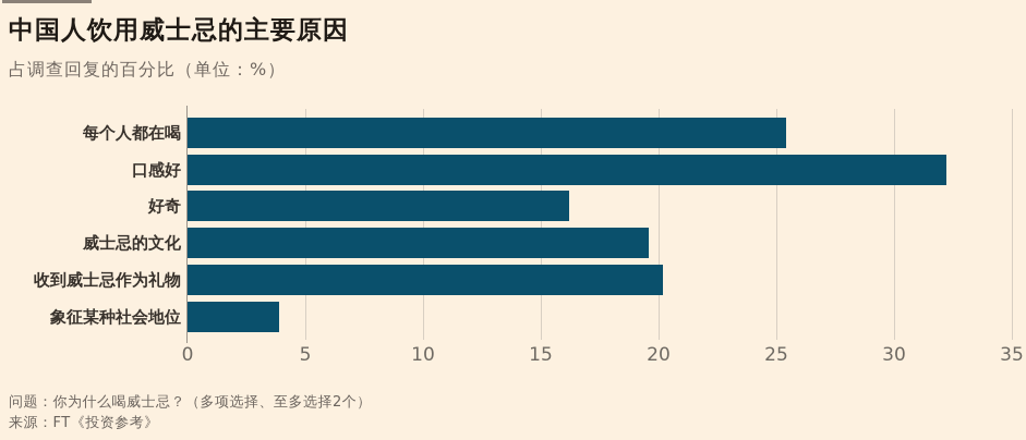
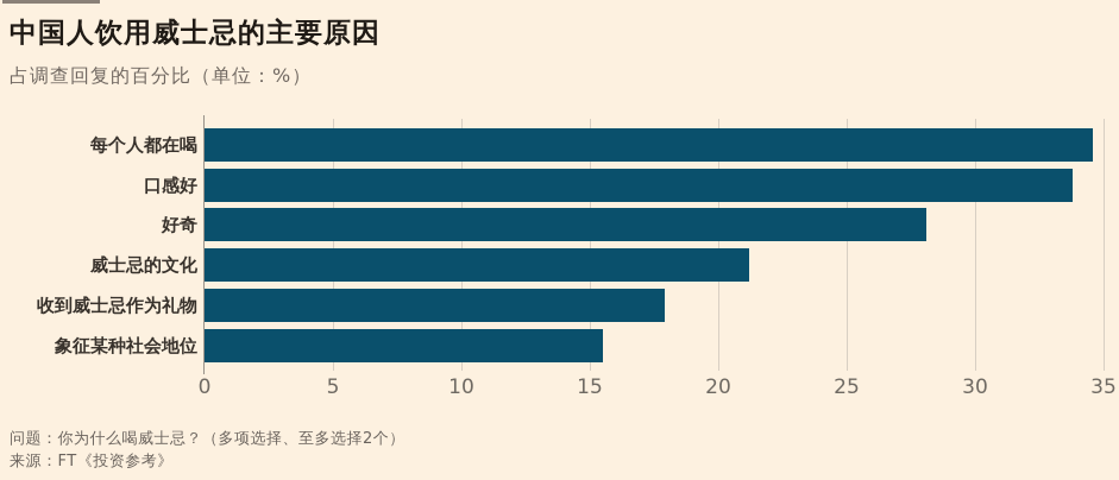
每个人都在喝: 25.4 -> 34.6
口感好: 32.2 -> 33.8
好奇: 16.2 -> 28.1
威士忌的文化: 19.6 -> 21.2
收到威士忌作为礼物: 20.2 -> 17.9
象征某种社会地位: 3.9 -> 15.5
